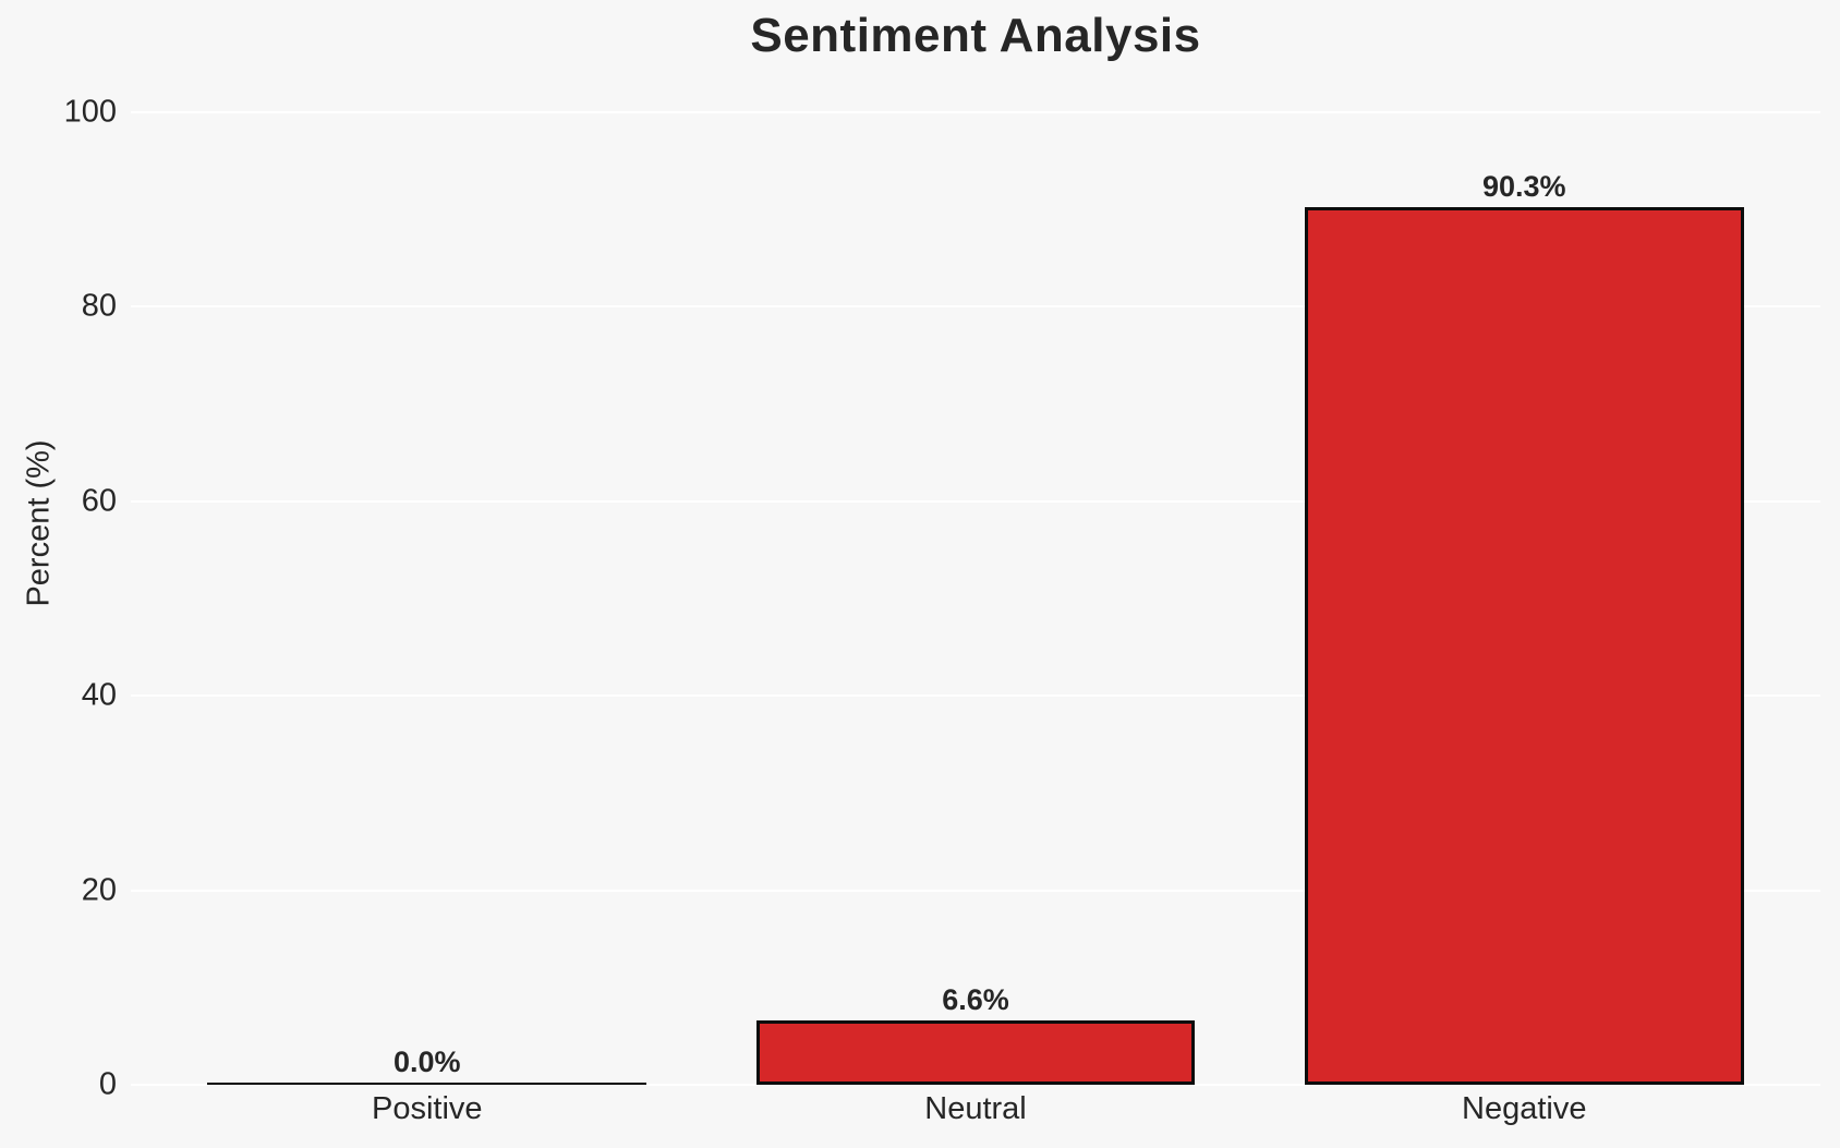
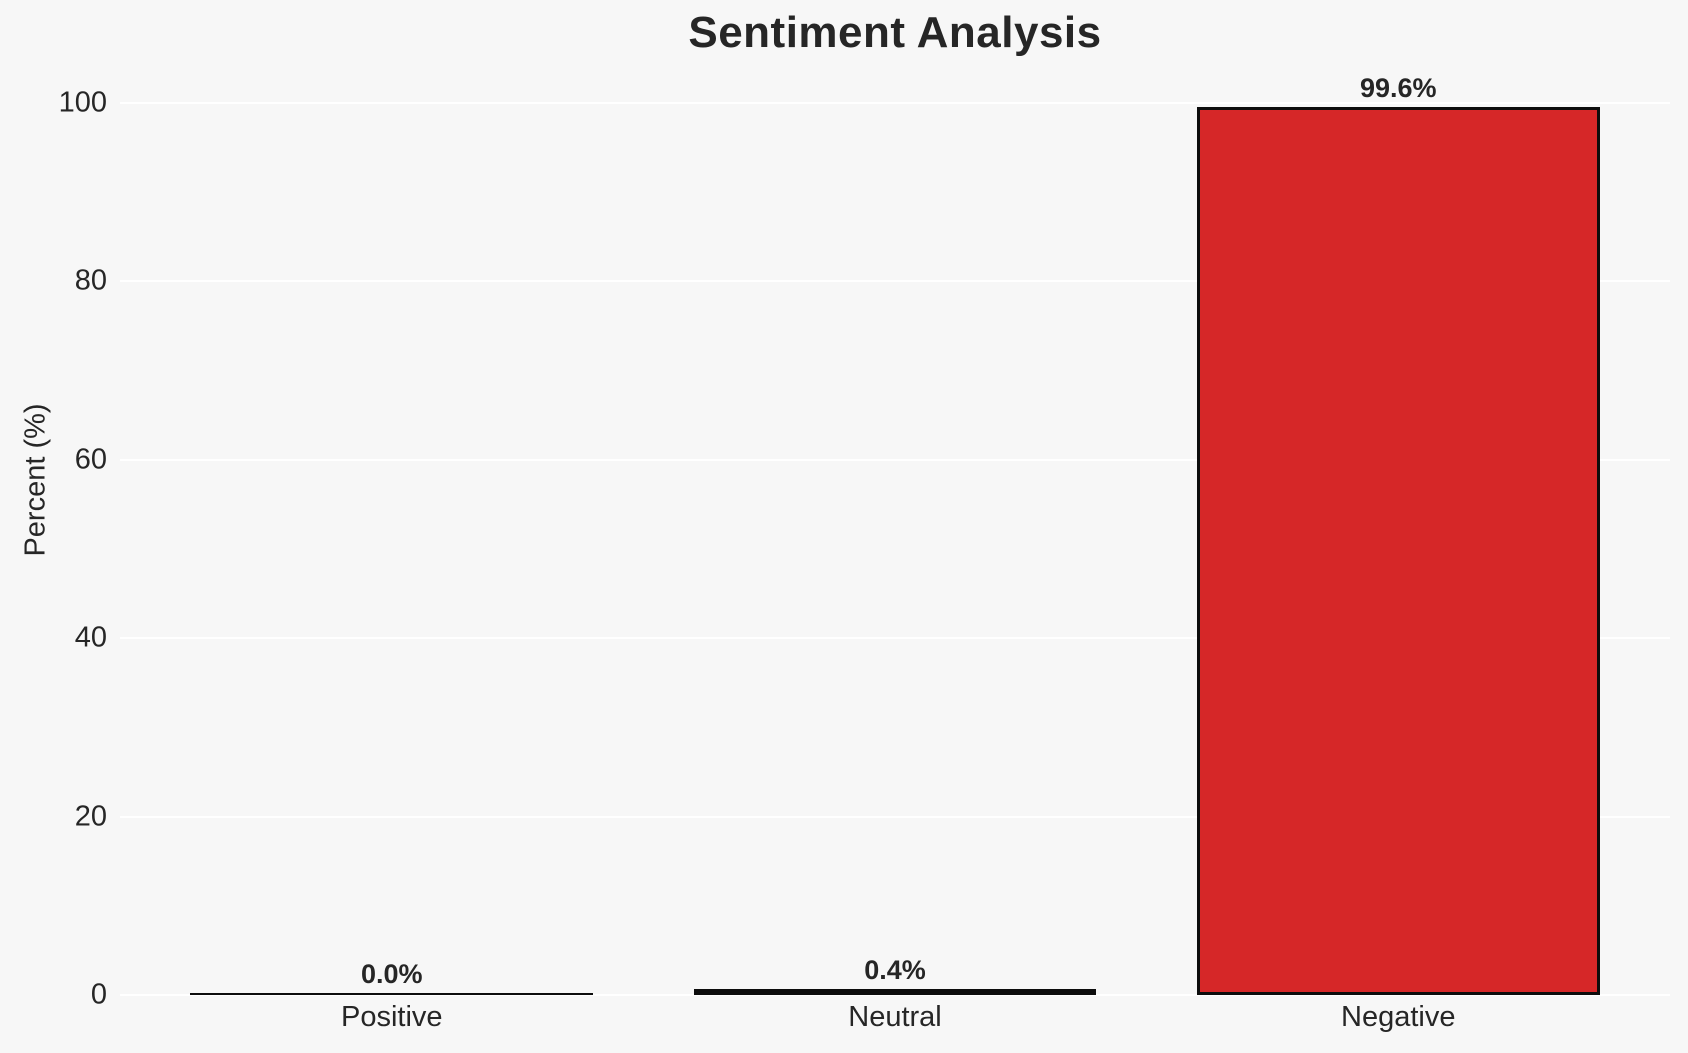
Neutral: 6.6% -> 0.4%
Negative: 90.3% -> 99.6%
